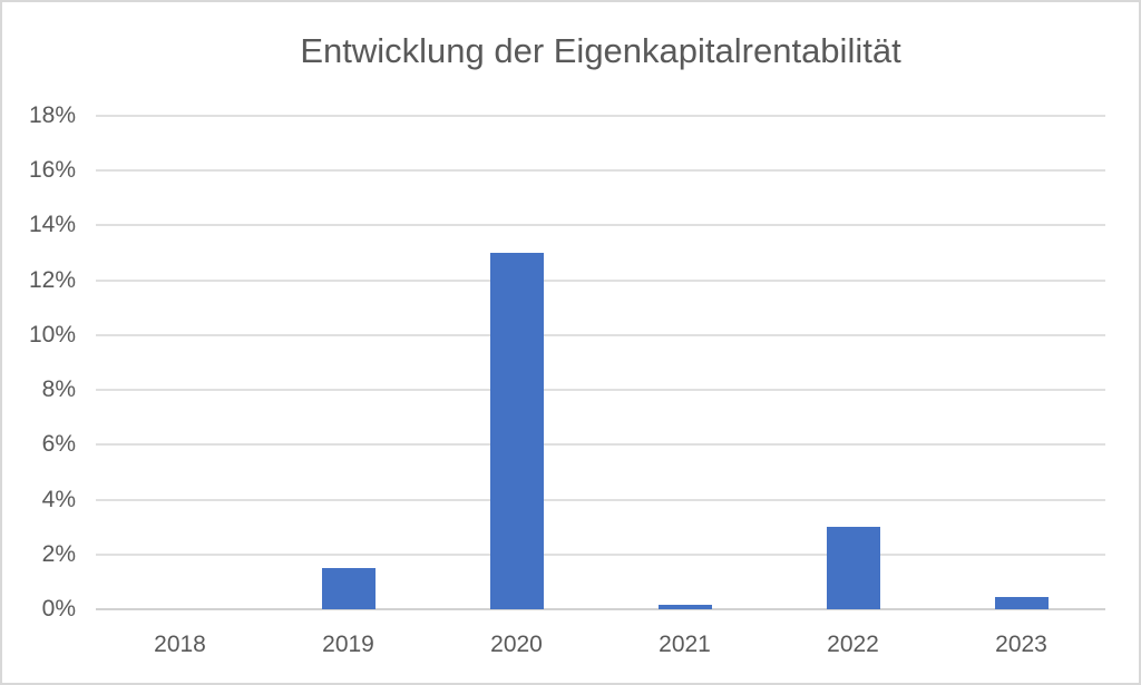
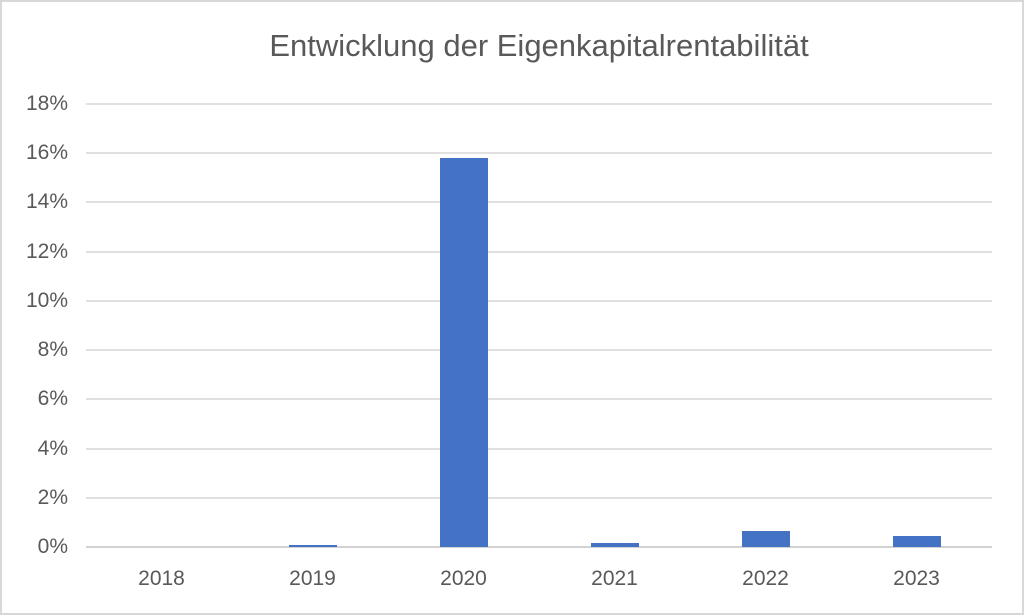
2019: 1.5% -> 0.1%
2020: 13.0% -> 15.8%
2022: 3.0% -> 0.7%
